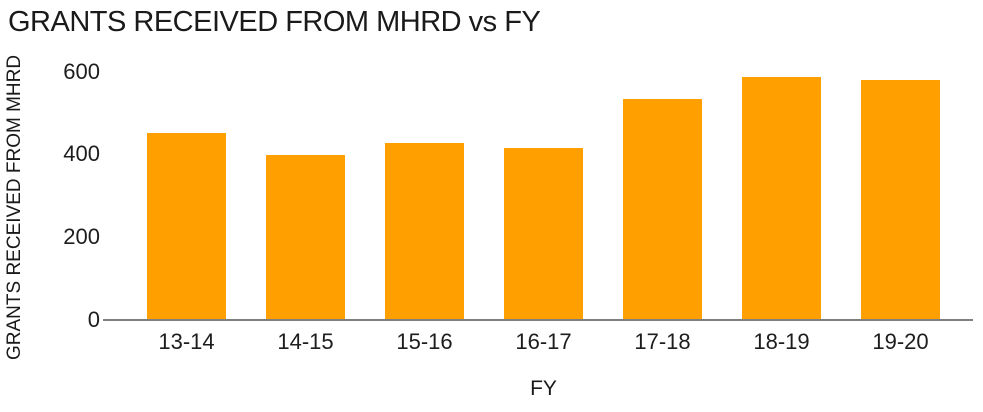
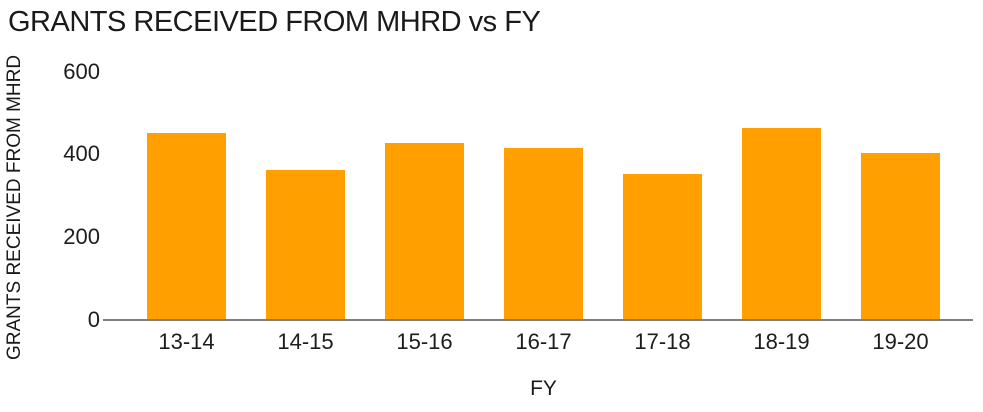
14-15: 400 -> 360
17-18: 530 -> 350
18-19: 580 -> 460
19-20: 580 -> 400
